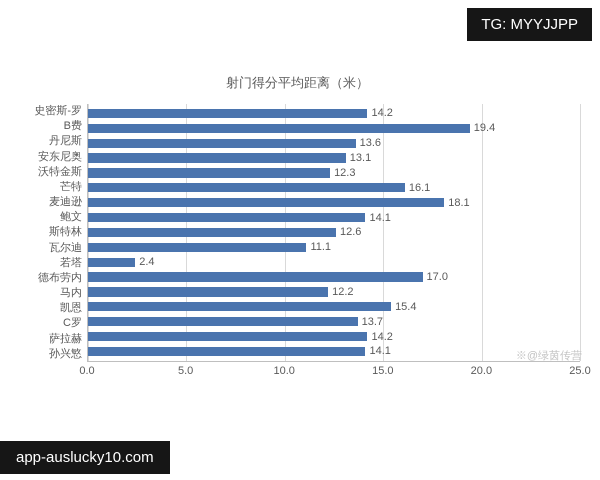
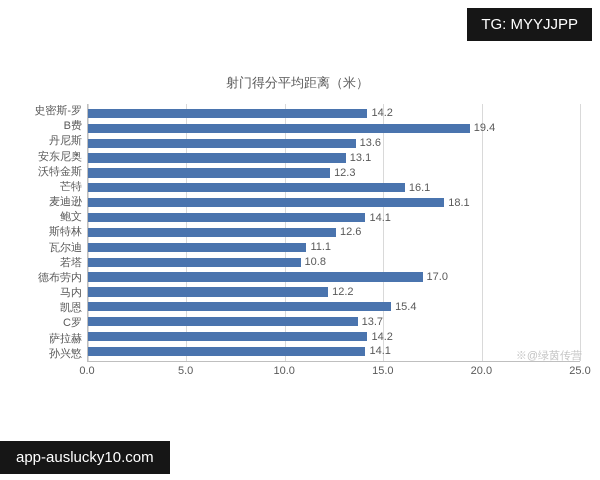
若塔: 2.4 -> 10.8
